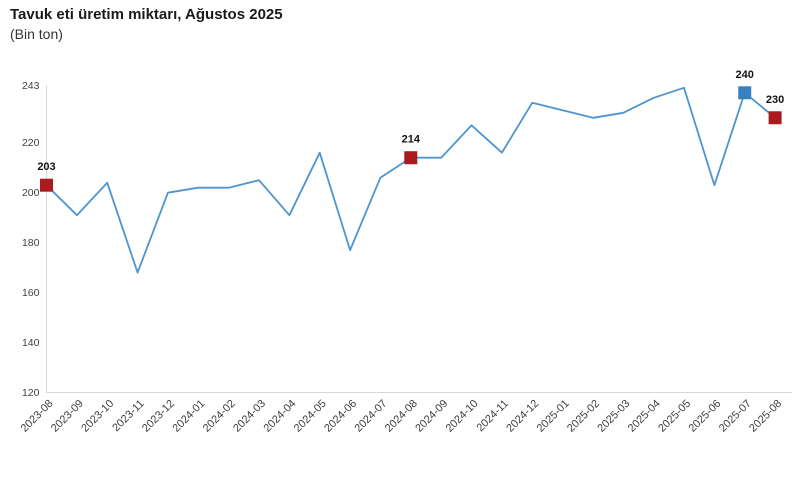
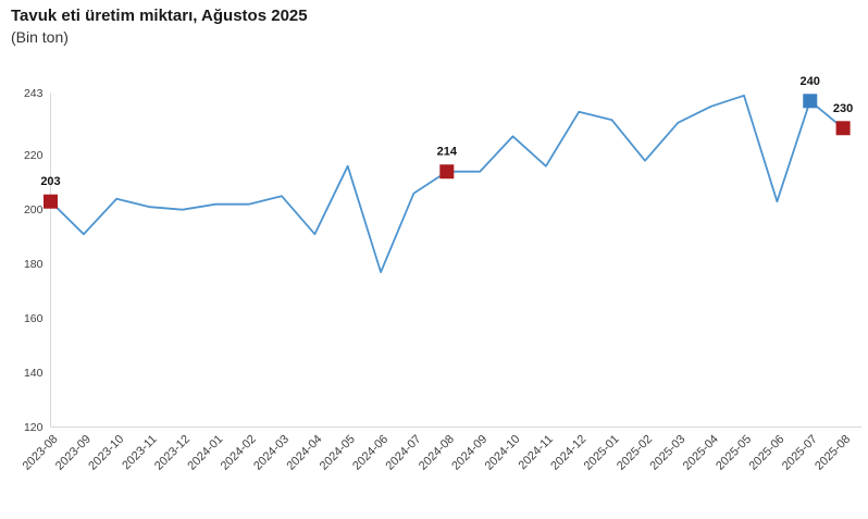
2023-11: 168 -> 201
2025-02: 230 -> 218
